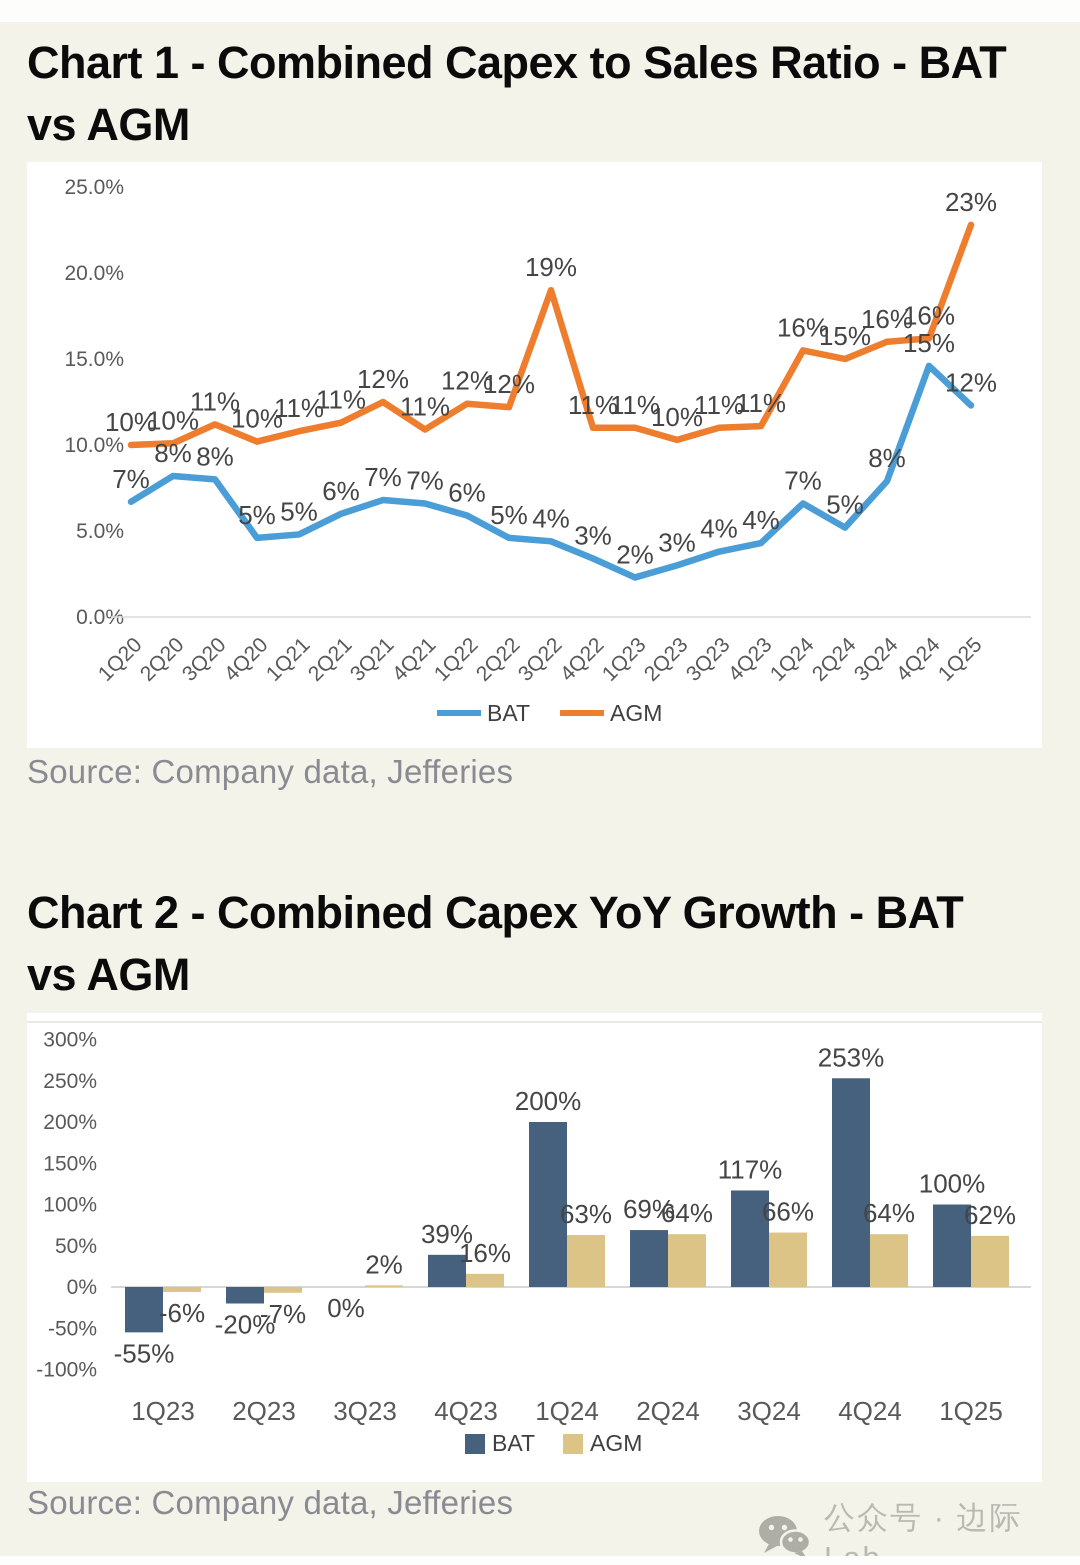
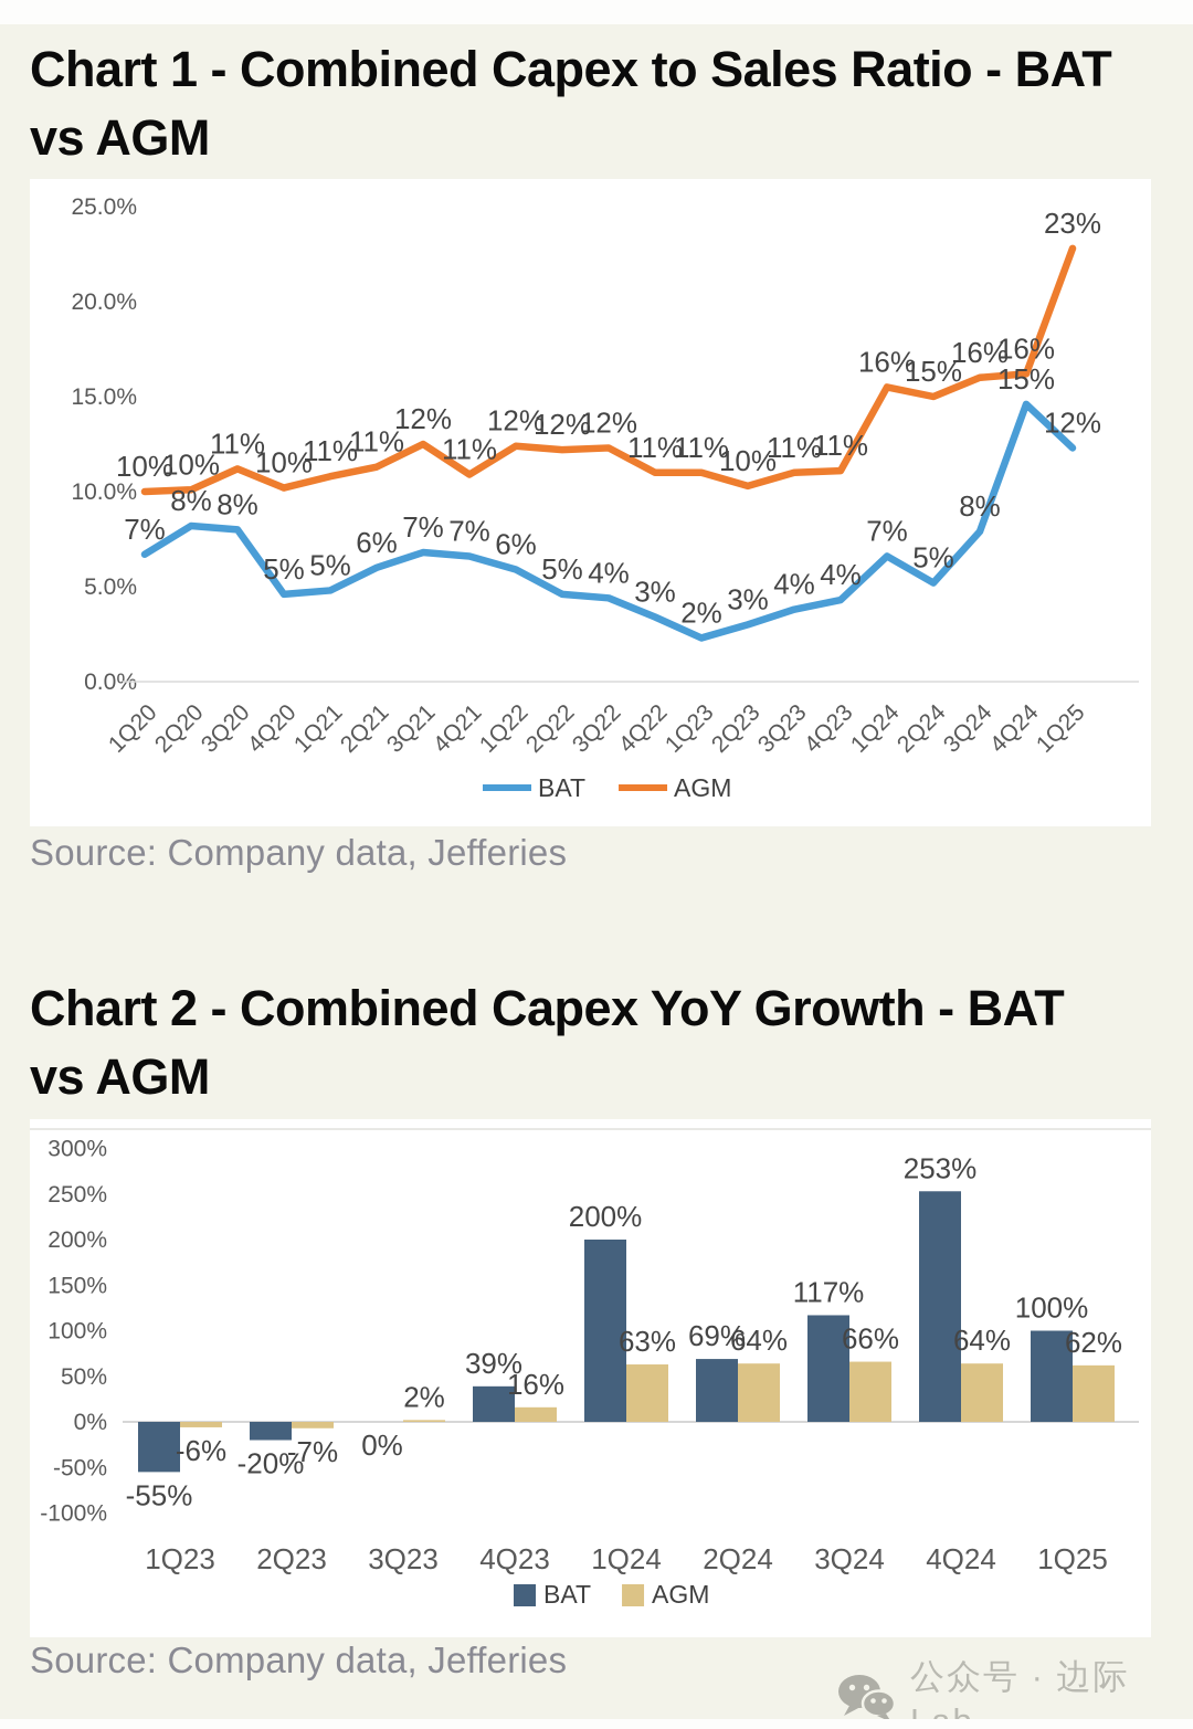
Chart 1 - Combined Capex to Sales Ratio - BAT vs AGM/AGM/3Q22: 19% -> 12%
